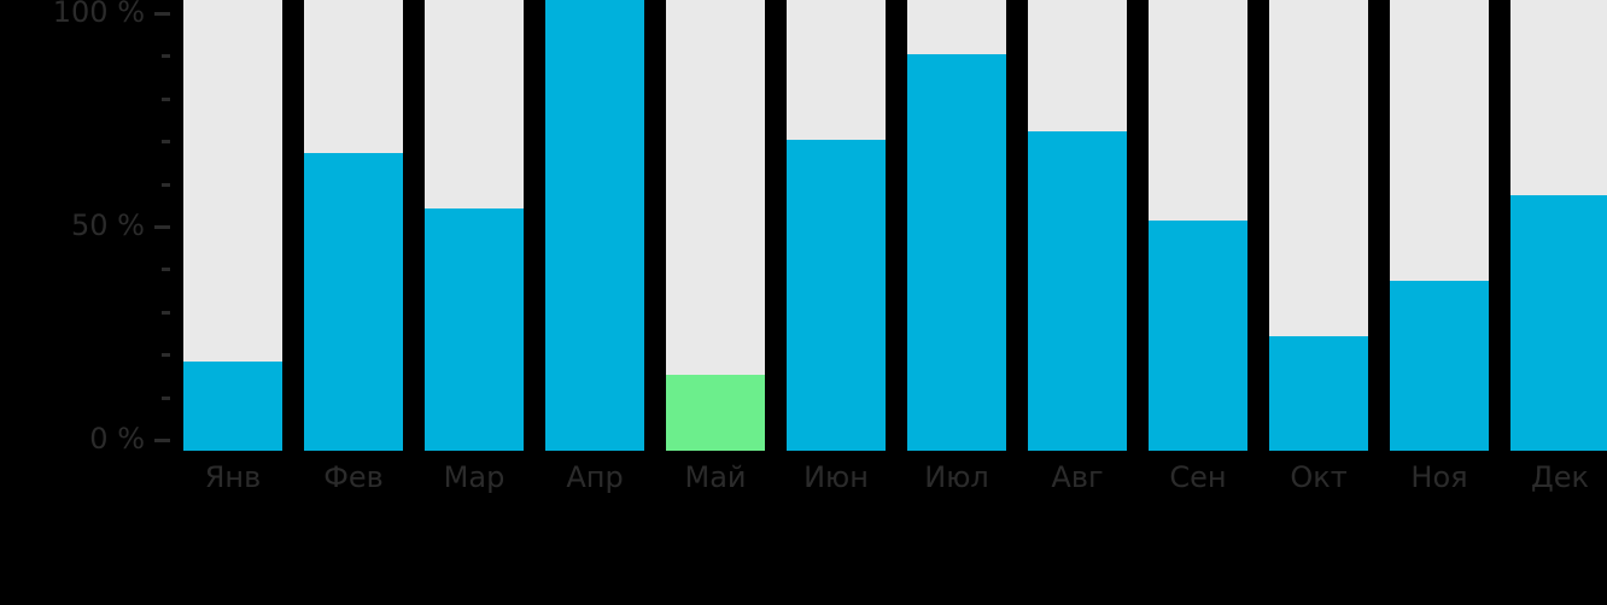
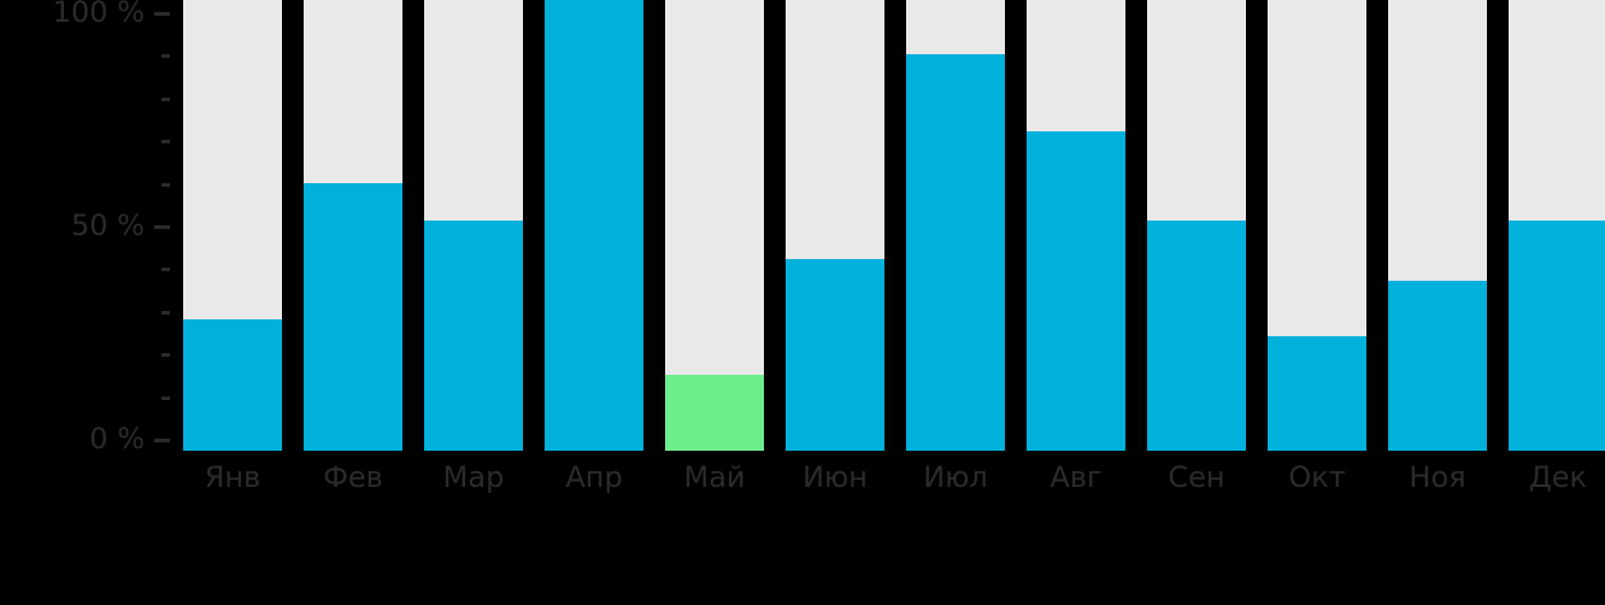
Янв: 18% -> 28%
Фев: 67% -> 60%
Мар: 54% -> 51%
Июн: 70% -> 42%
Дек: 57% -> 51%
